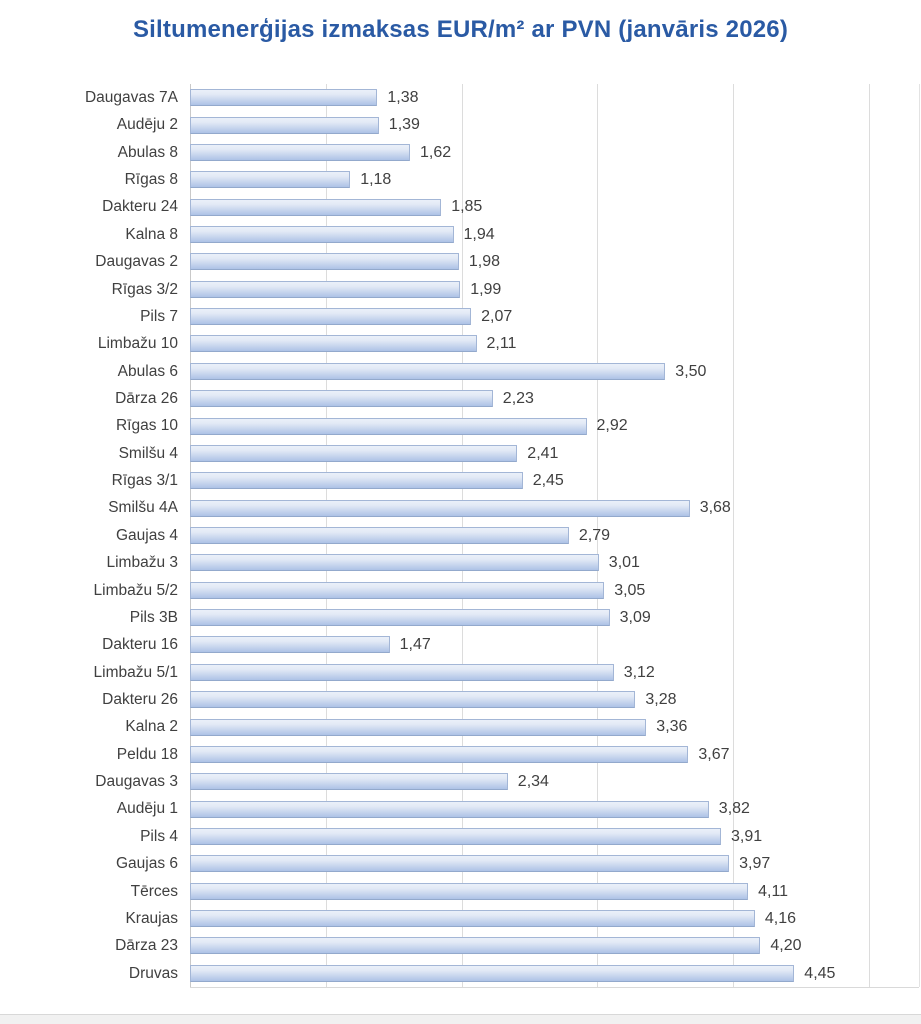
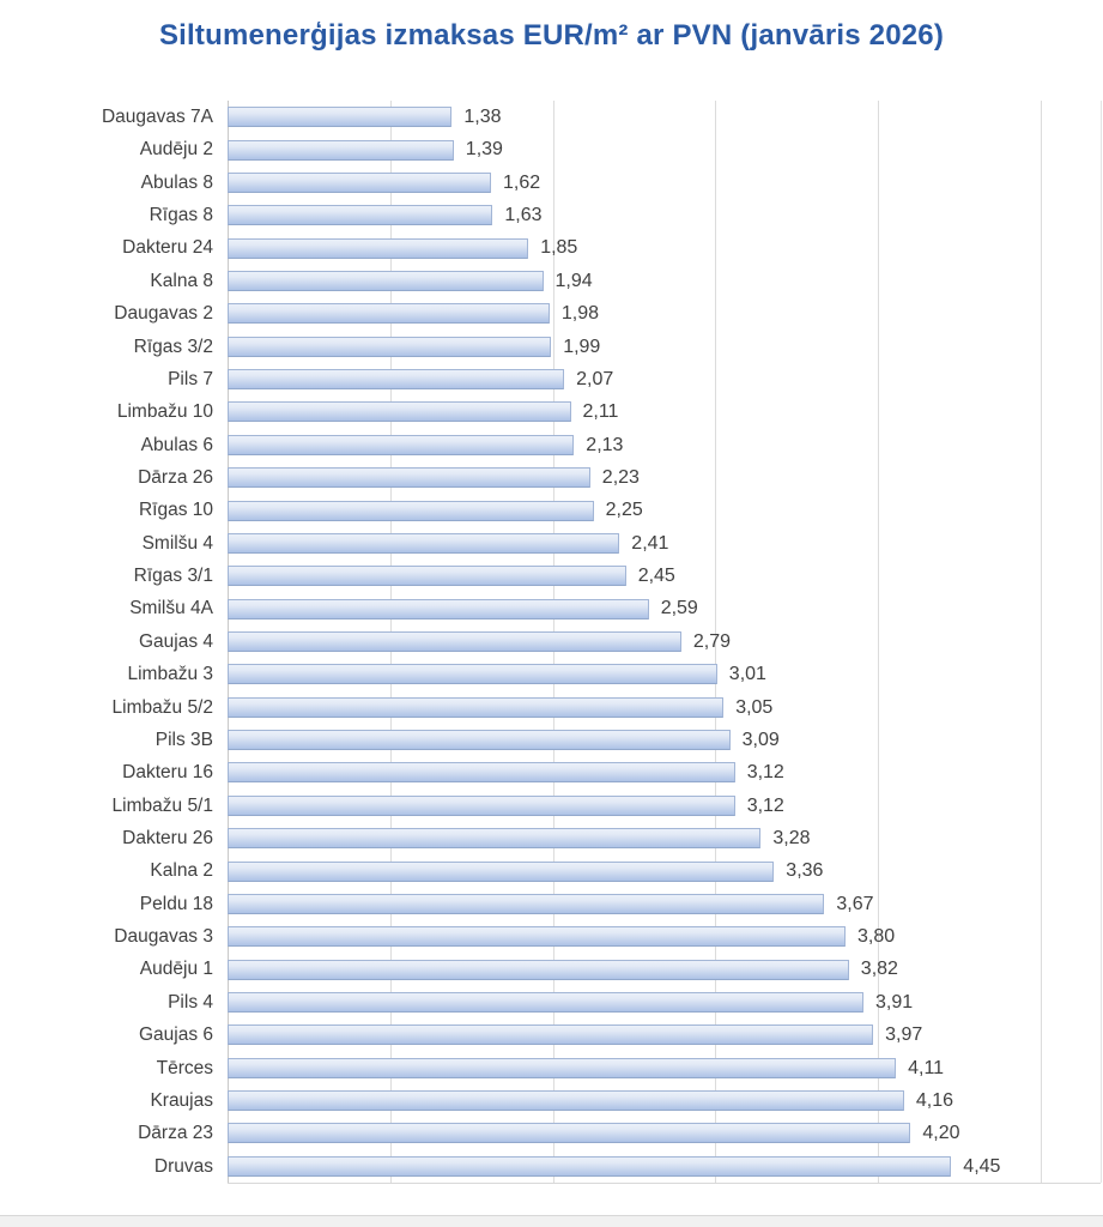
Rīgas 8: 1,18 -> 1,63
Abulas 6: 3,50 -> 2,13
Rīgas 10: 2,92 -> 2,25
Smilšu 4A: 3,68 -> 2,59
Dakteru 16: 1,47 -> 3,12
Daugavas 3: 2,34 -> 3,80
